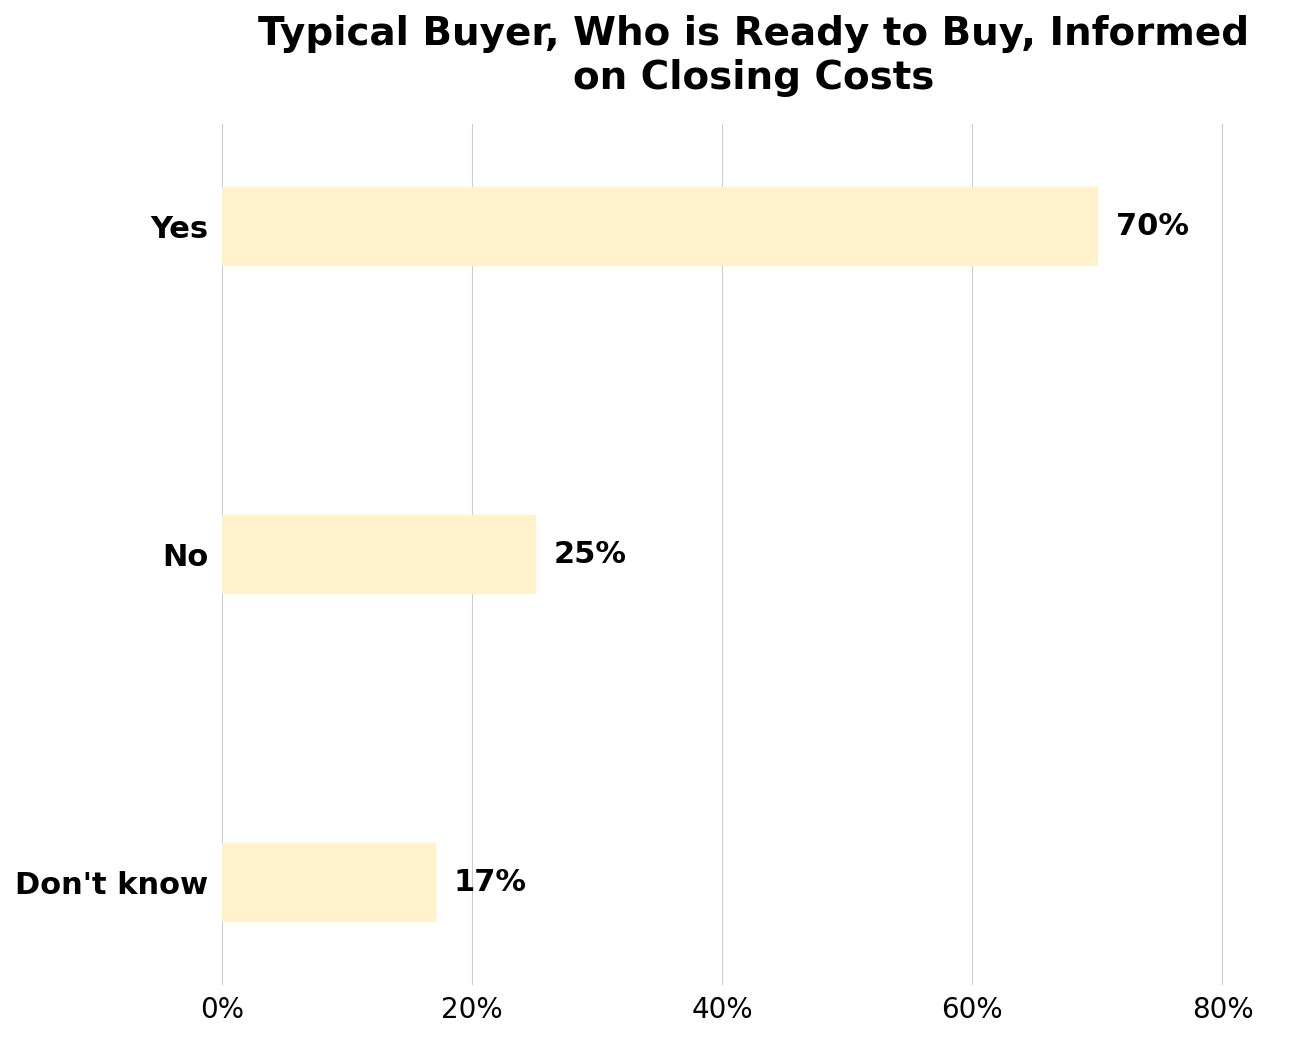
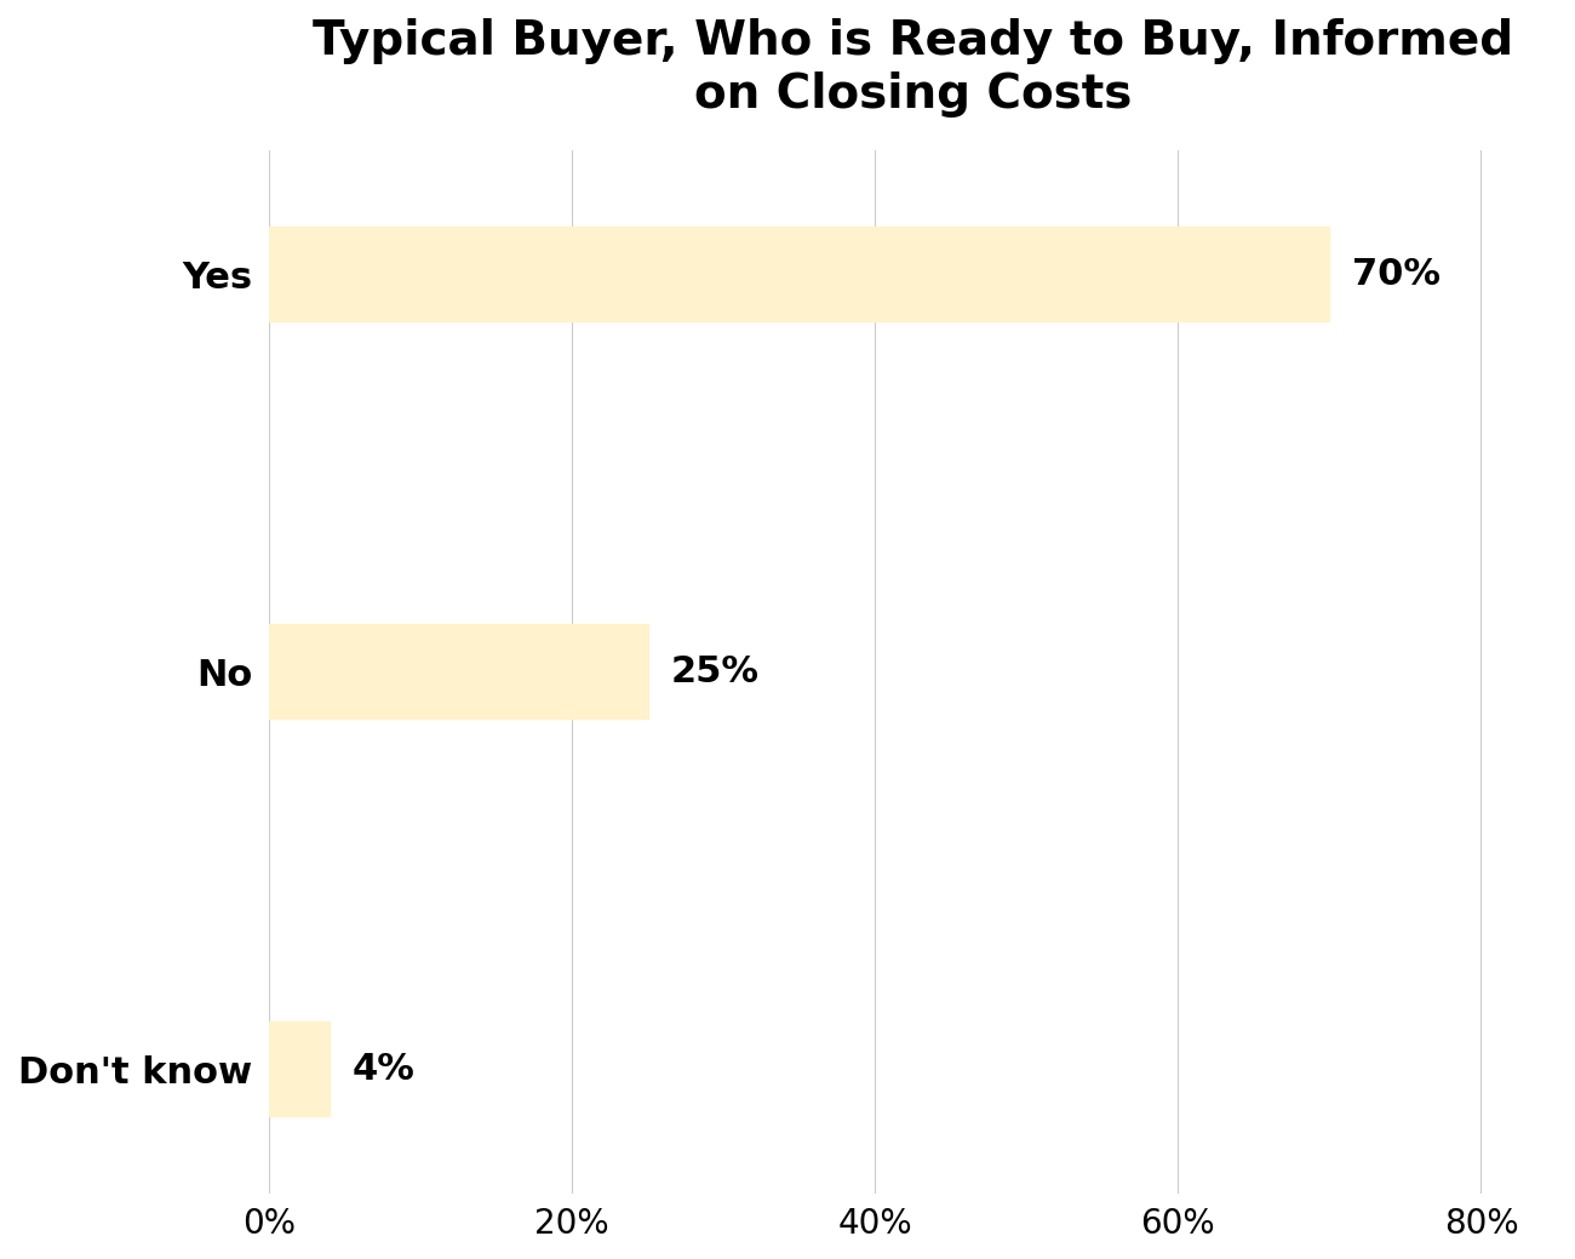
Don't know: 17% -> 4%
